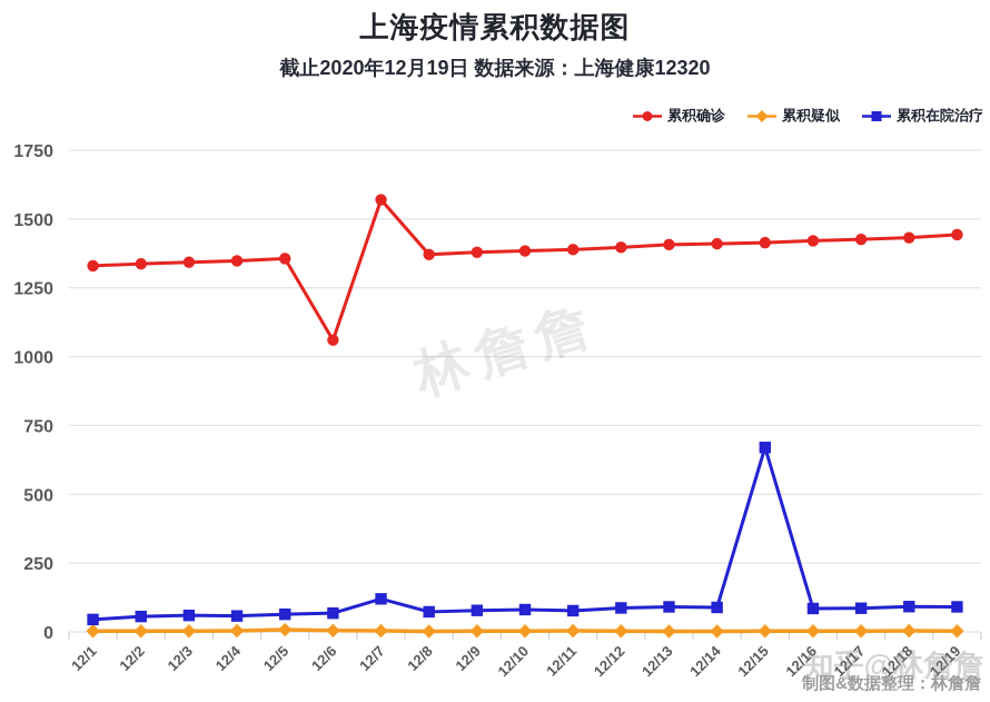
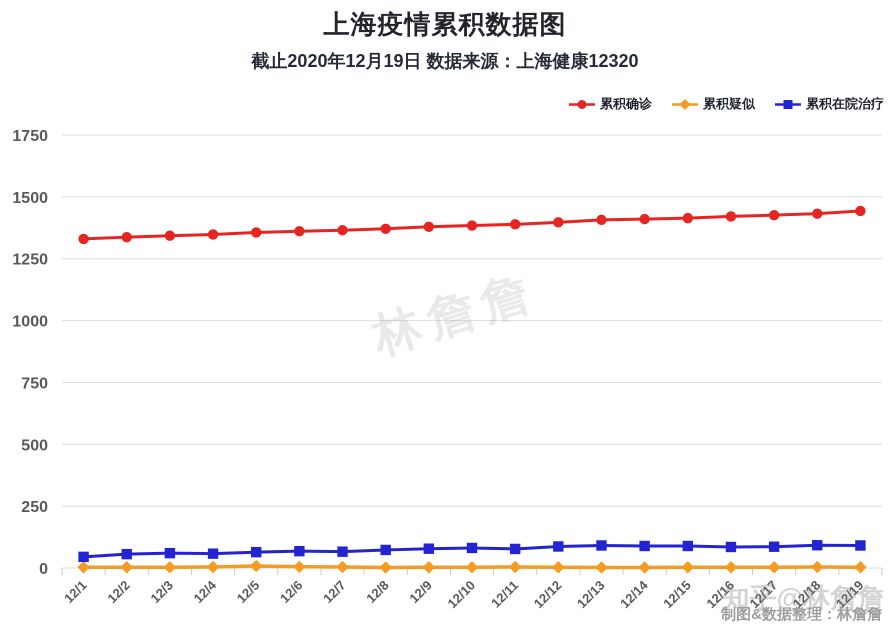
累积确诊/12/6: 1060 -> 1360
累积确诊/12/7: 1570 -> 1360
累积在院治疗/12/7: 120 -> 70
累积在院治疗/12/15: 670 -> 90
